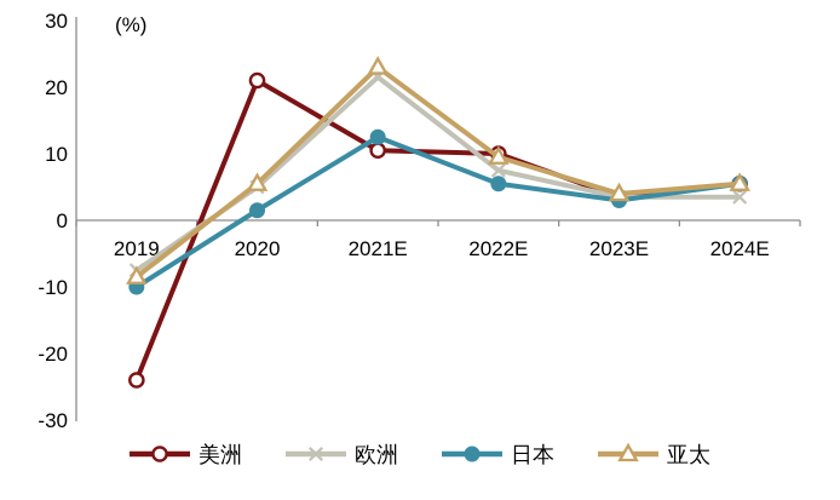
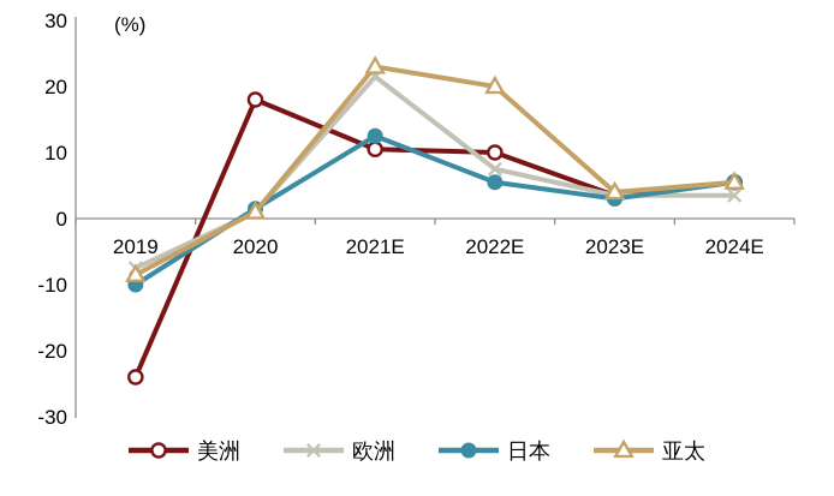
美洲/2020: 21 -> 18
欧洲/2020: 5 -> 1
亚太/2020: 6 -> 1
亚太/2022E: 10 -> 20
